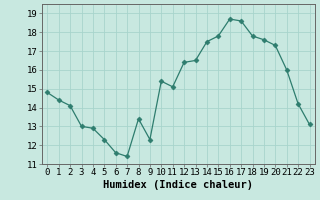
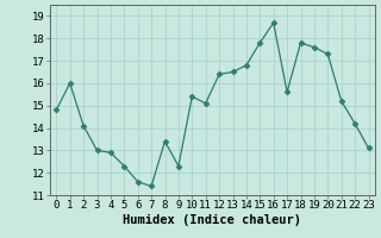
1: 14.4 -> 16.0
14: 17.5 -> 16.8
17: 18.6 -> 15.6
21: 16.0 -> 15.2
